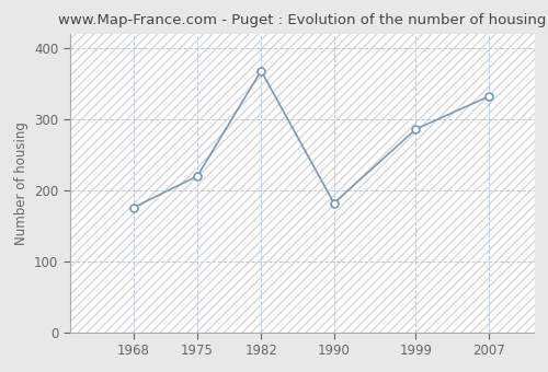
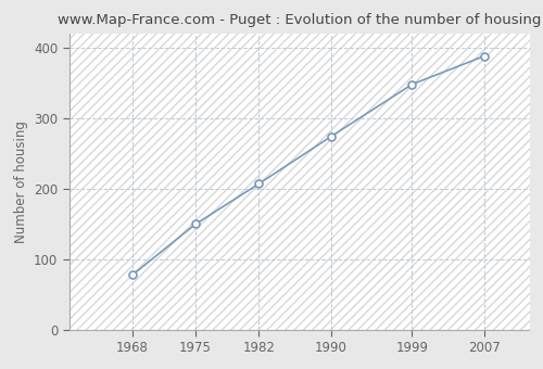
1968: 176 -> 78
1975: 220 -> 150
1982: 368 -> 207
1990: 182 -> 274
1999: 286 -> 348
2007: 332 -> 388
